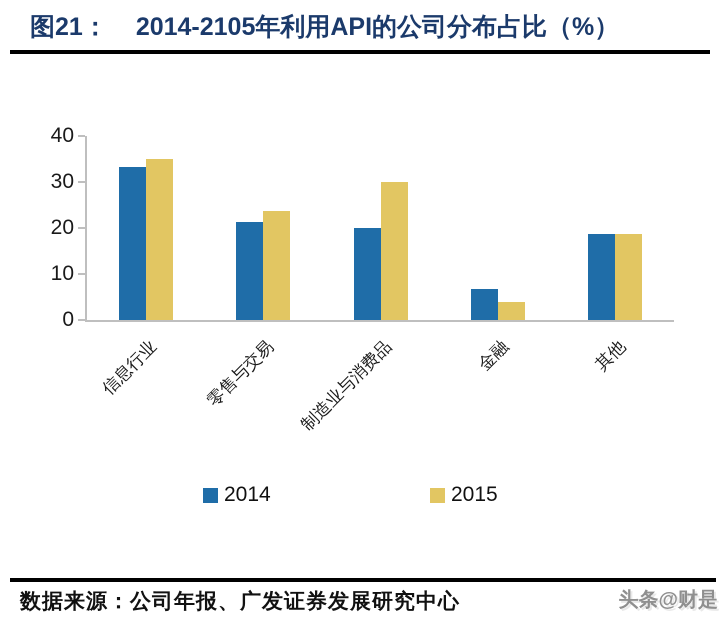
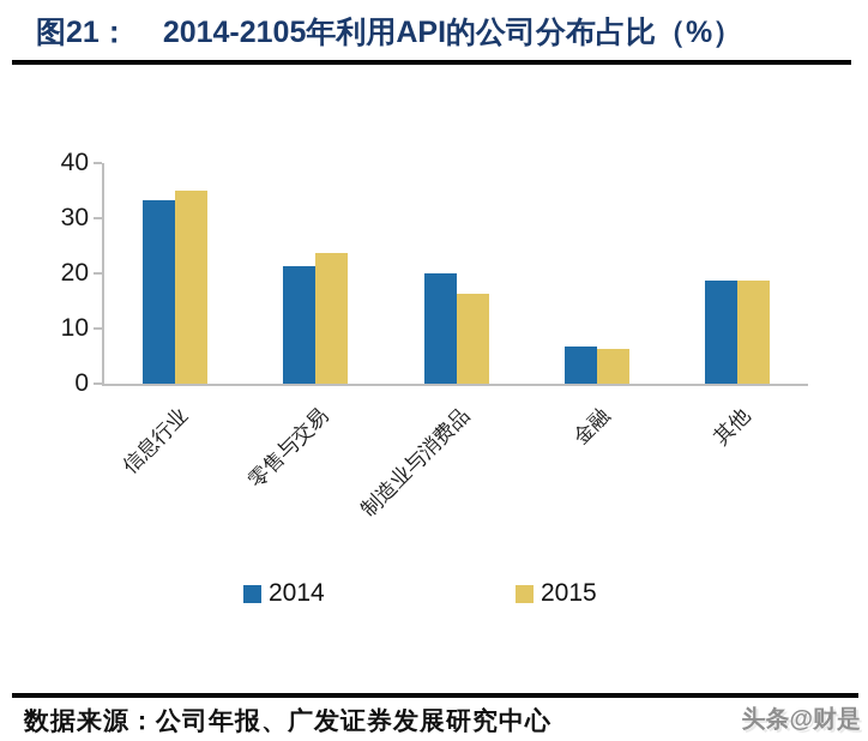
2015/制造业与消费品: 30 -> 16
2015/金融: 4 -> 6
